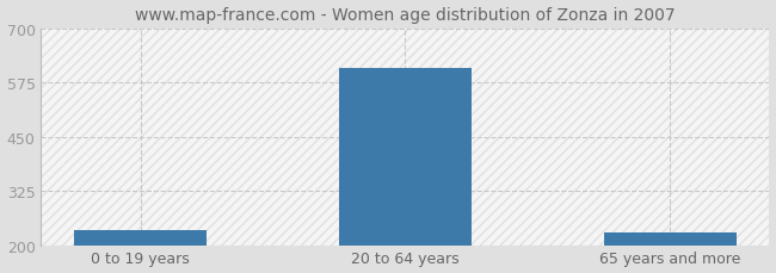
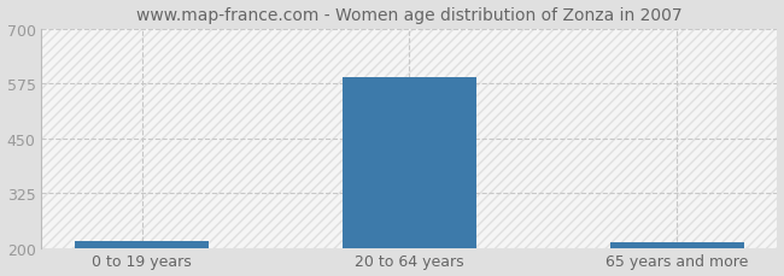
0 to 19 years: 235 -> 215
20 to 64 years: 610 -> 590
65 years and more: 230 -> 212
